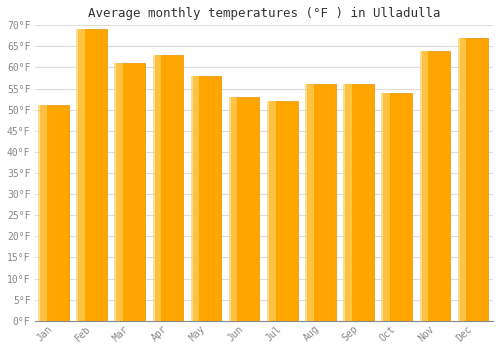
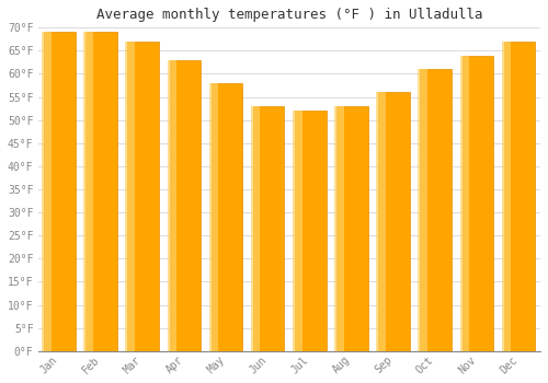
Jan: 51°F -> 69°F
Mar: 61°F -> 67°F
Aug: 56°F -> 53°F
Oct: 54°F -> 61°F
